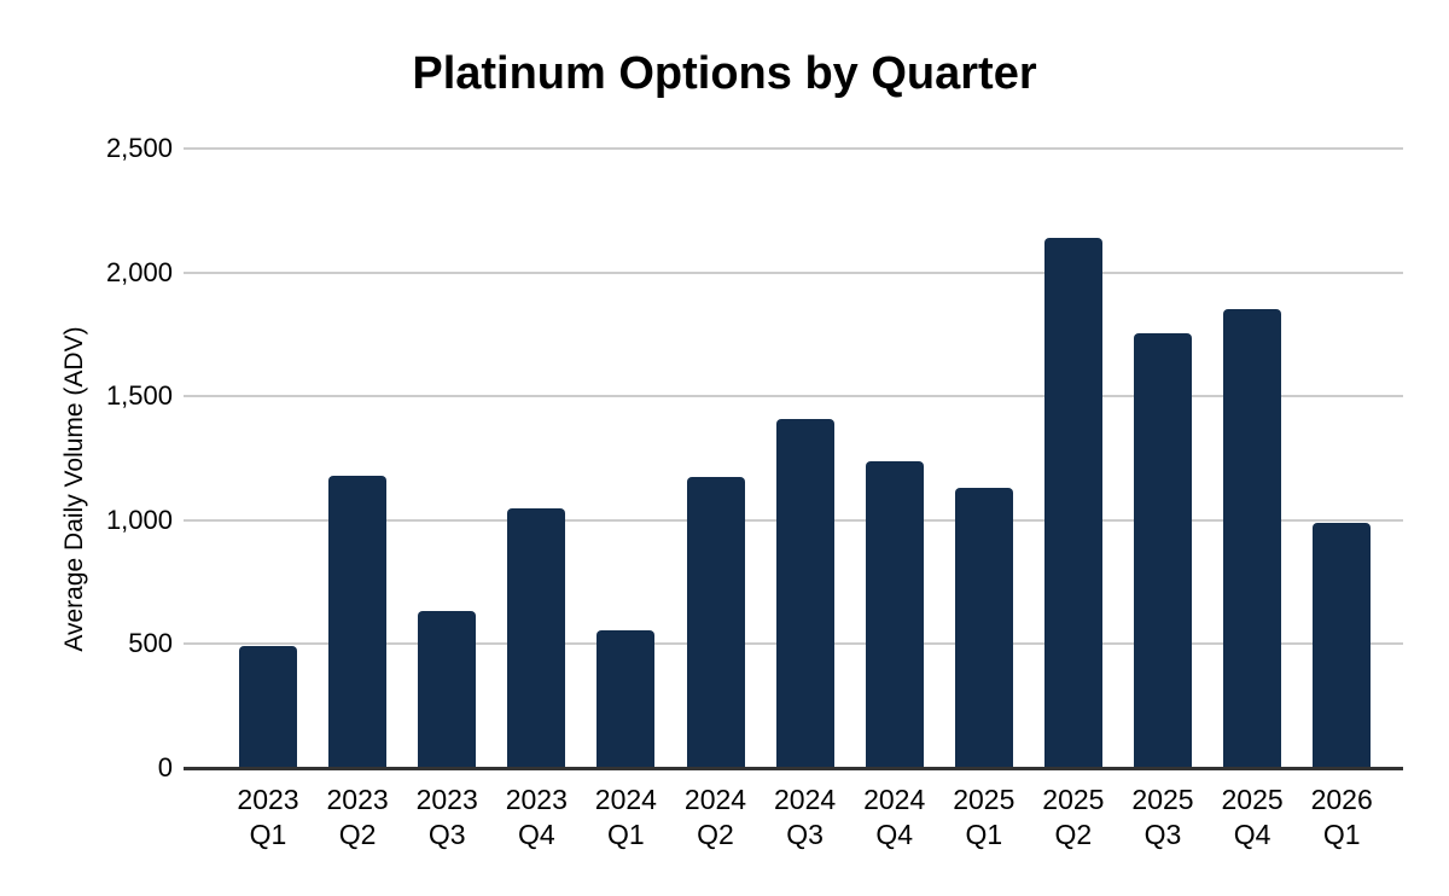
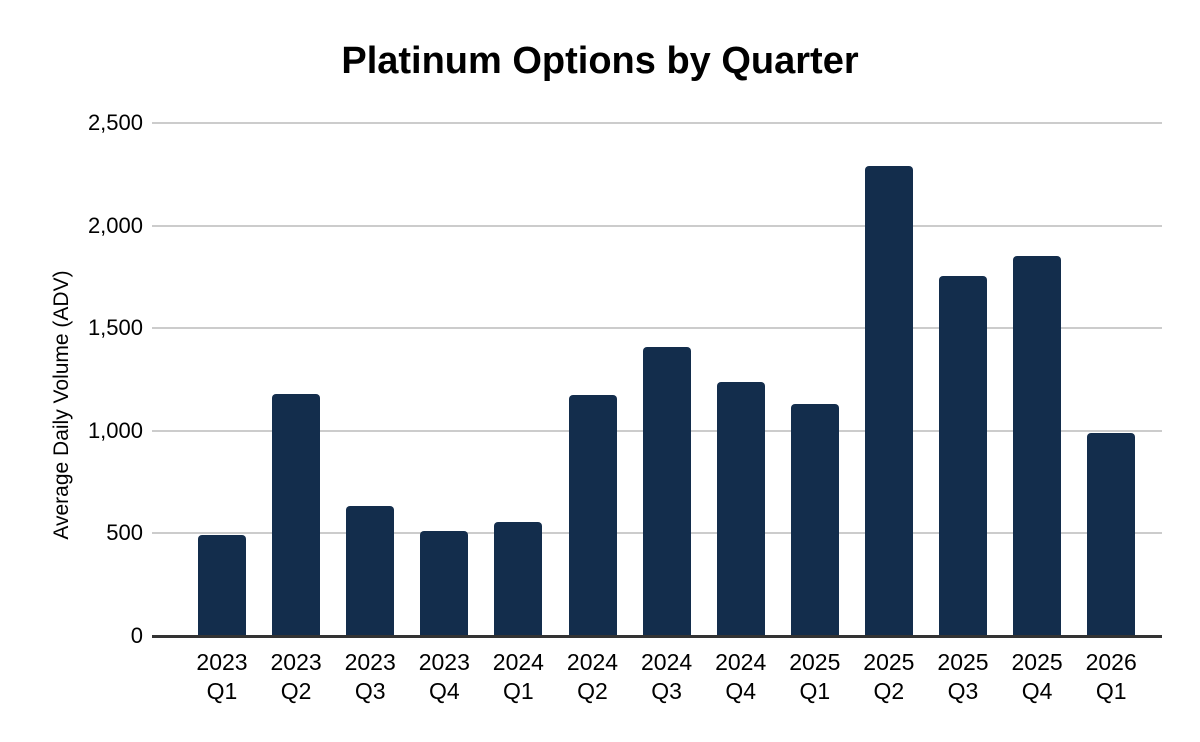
2023 Q4: 1050 -> 510
2025 Q2: 2140 -> 2290
